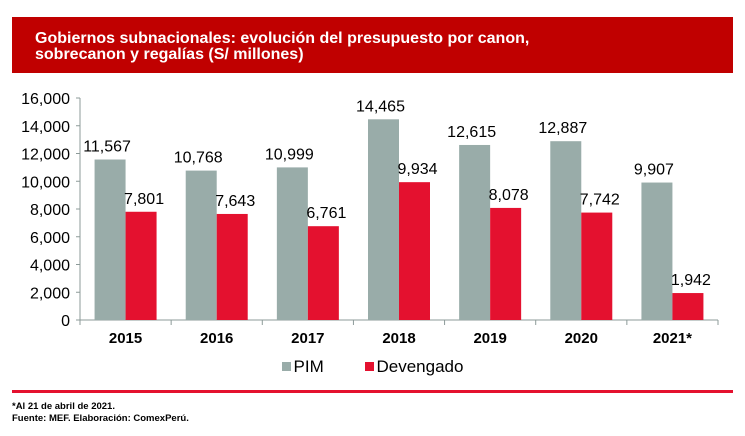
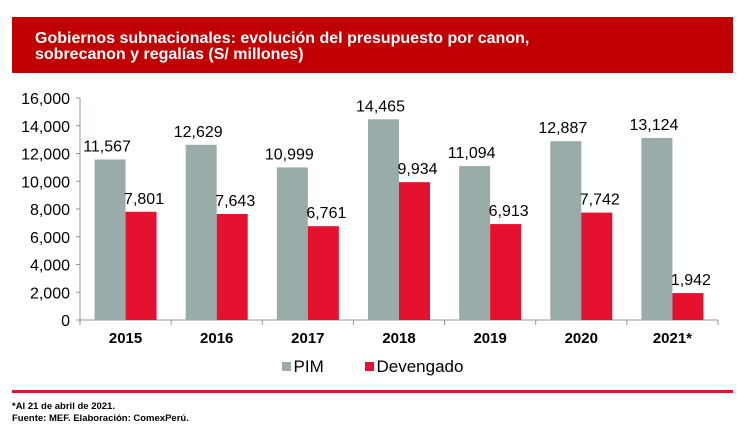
PIM/2016: 10,768 -> 12,629
PIM/2019: 12,615 -> 11,094
Devengado/2019: 8,078 -> 6,913
PIM/2021*: 9,907 -> 13,124
